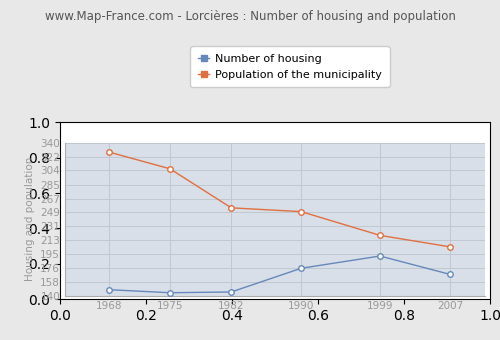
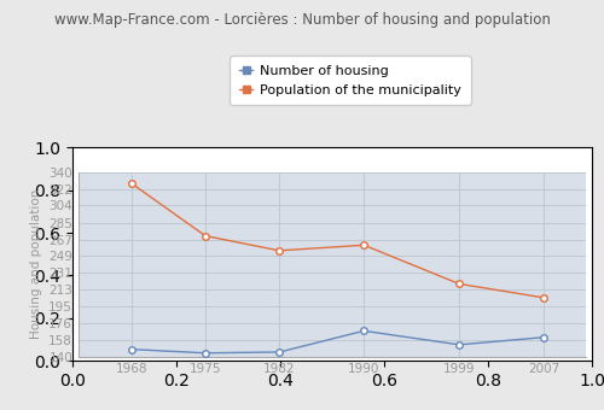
Population of the municipality/1975: 306 -> 271
Number of housing/1990: 176 -> 168
Population of the municipality/1990: 250 -> 261
Number of housing/1999: 192 -> 153
Number of housing/2007: 168 -> 161
